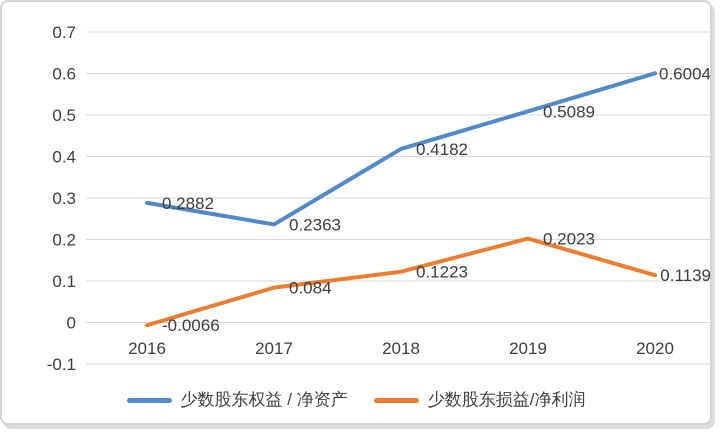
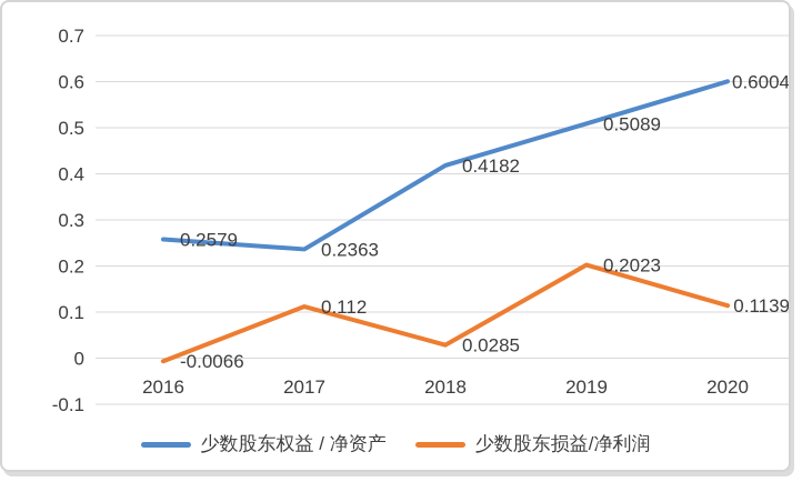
少数股东权益 / 净资产/2016: 0.2882 -> 0.2579
少数股东损益/净利润/2017: 0.084 -> 0.112
少数股东损益/净利润/2018: 0.1223 -> 0.0285
